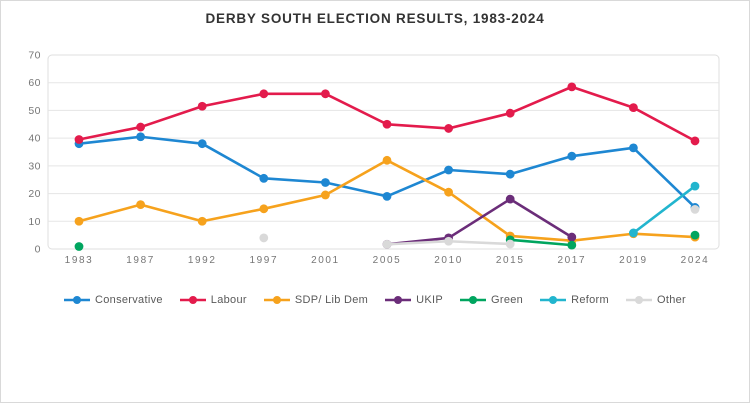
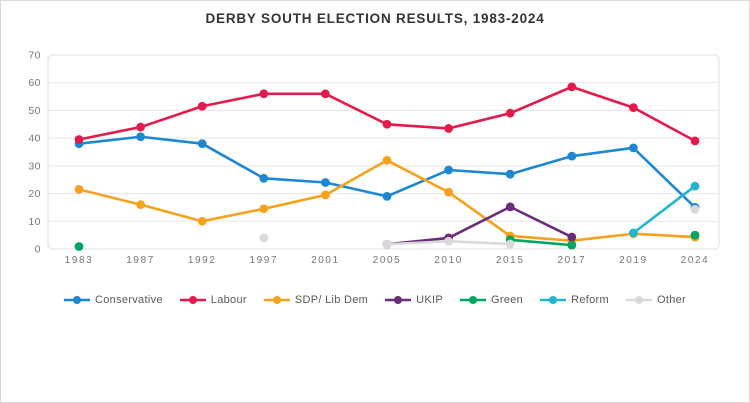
SDP/ Lib Dem/1983: 10 -> 22
UKIP/2015: 18 -> 15
